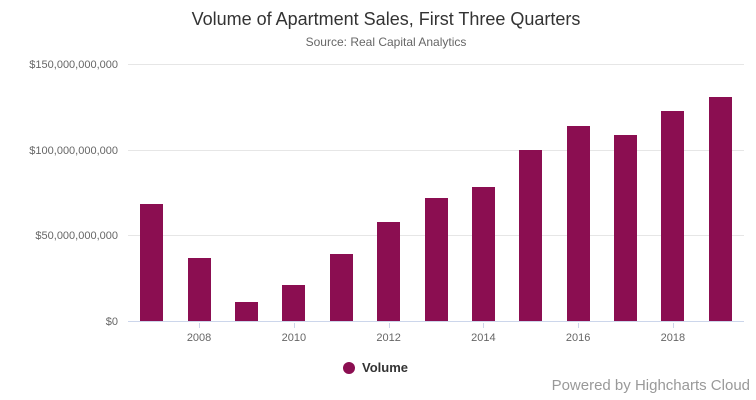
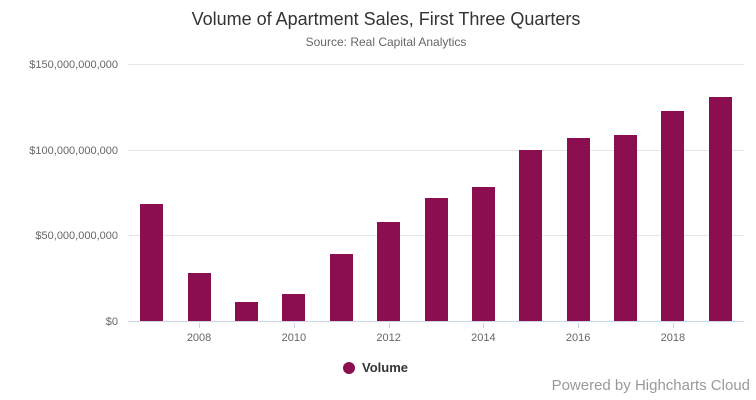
2008: $36000000000 -> $28000000000
2010: $21000000000 -> $16000000000
2016: $114000000000 -> $107000000000
